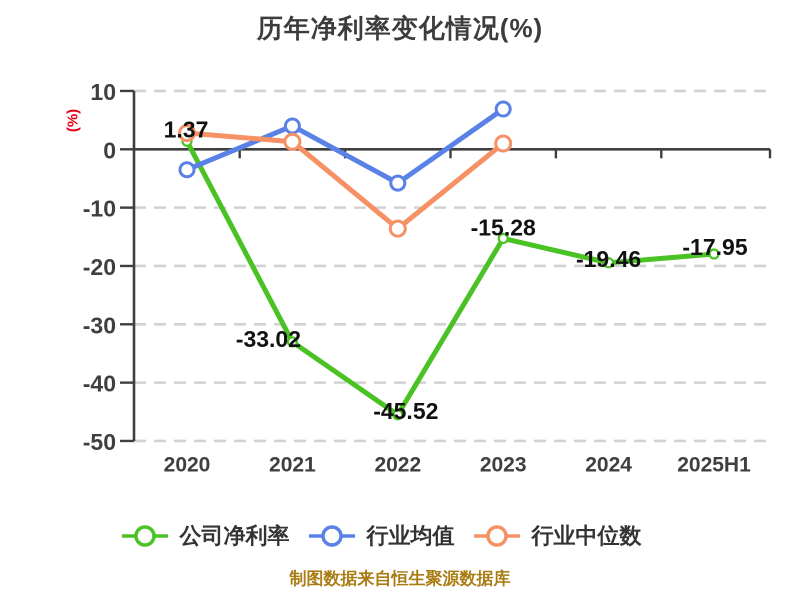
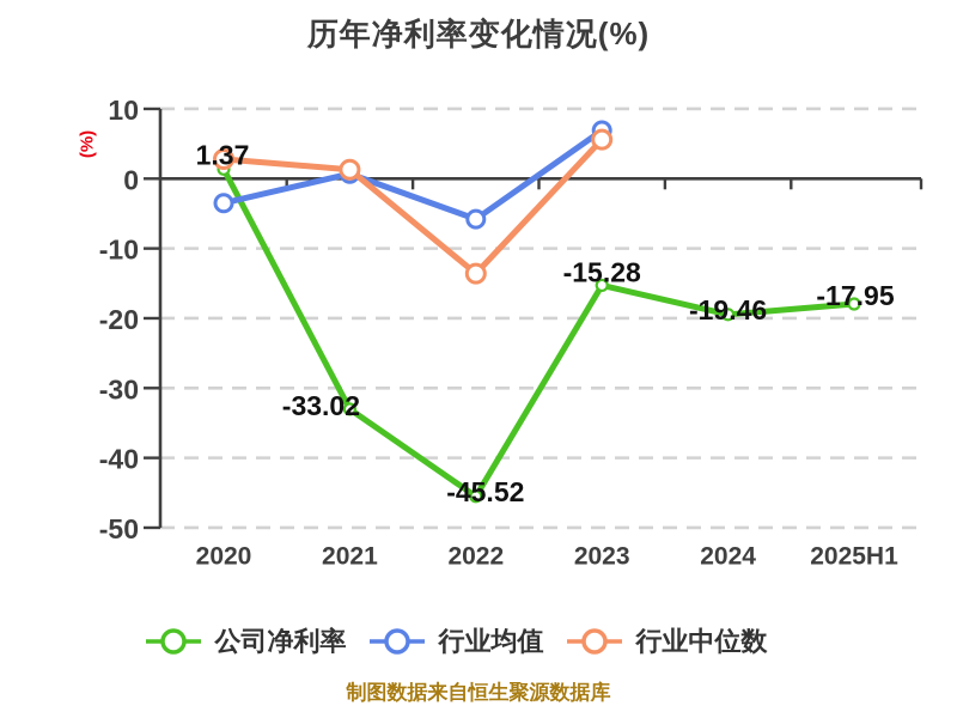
行业均值/2021: 4 -> 1
行业中位数/2023: 1 -> 6
